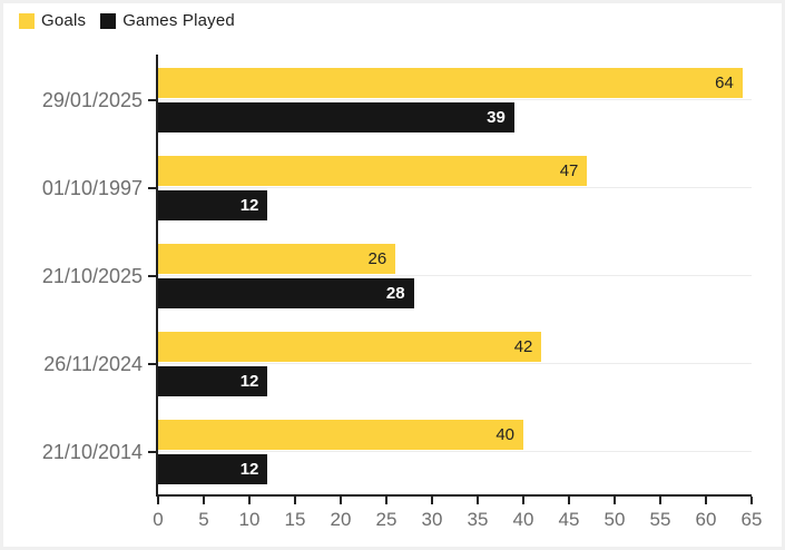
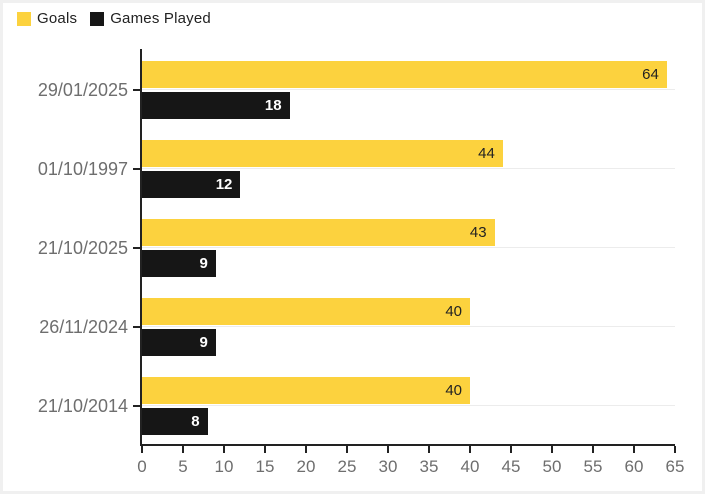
Games Played/29/01/2025: 39 -> 18
Goals/01/10/1997: 47 -> 44
Goals/21/10/2025: 26 -> 43
Games Played/21/10/2025: 28 -> 9
Goals/26/11/2024: 42 -> 40
Games Played/26/11/2024: 12 -> 9
Games Played/21/10/2014: 12 -> 8
